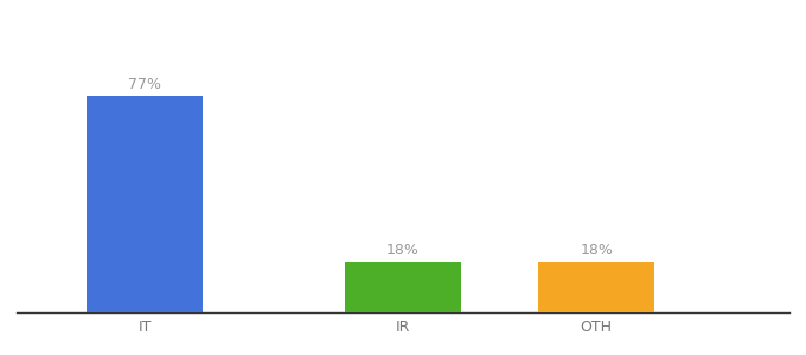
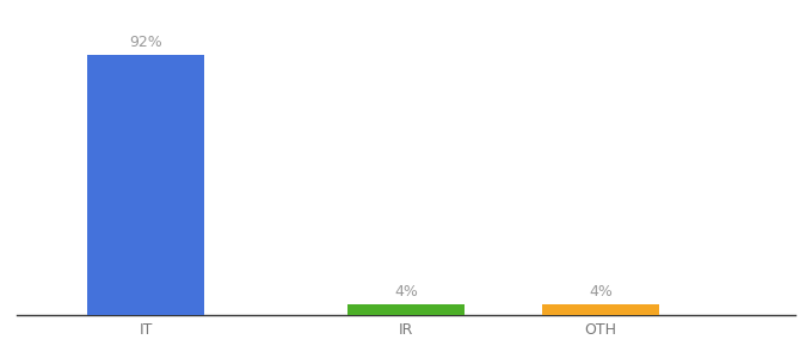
IT: 77% -> 92%
IR: 18% -> 4%
OTH: 18% -> 4%
